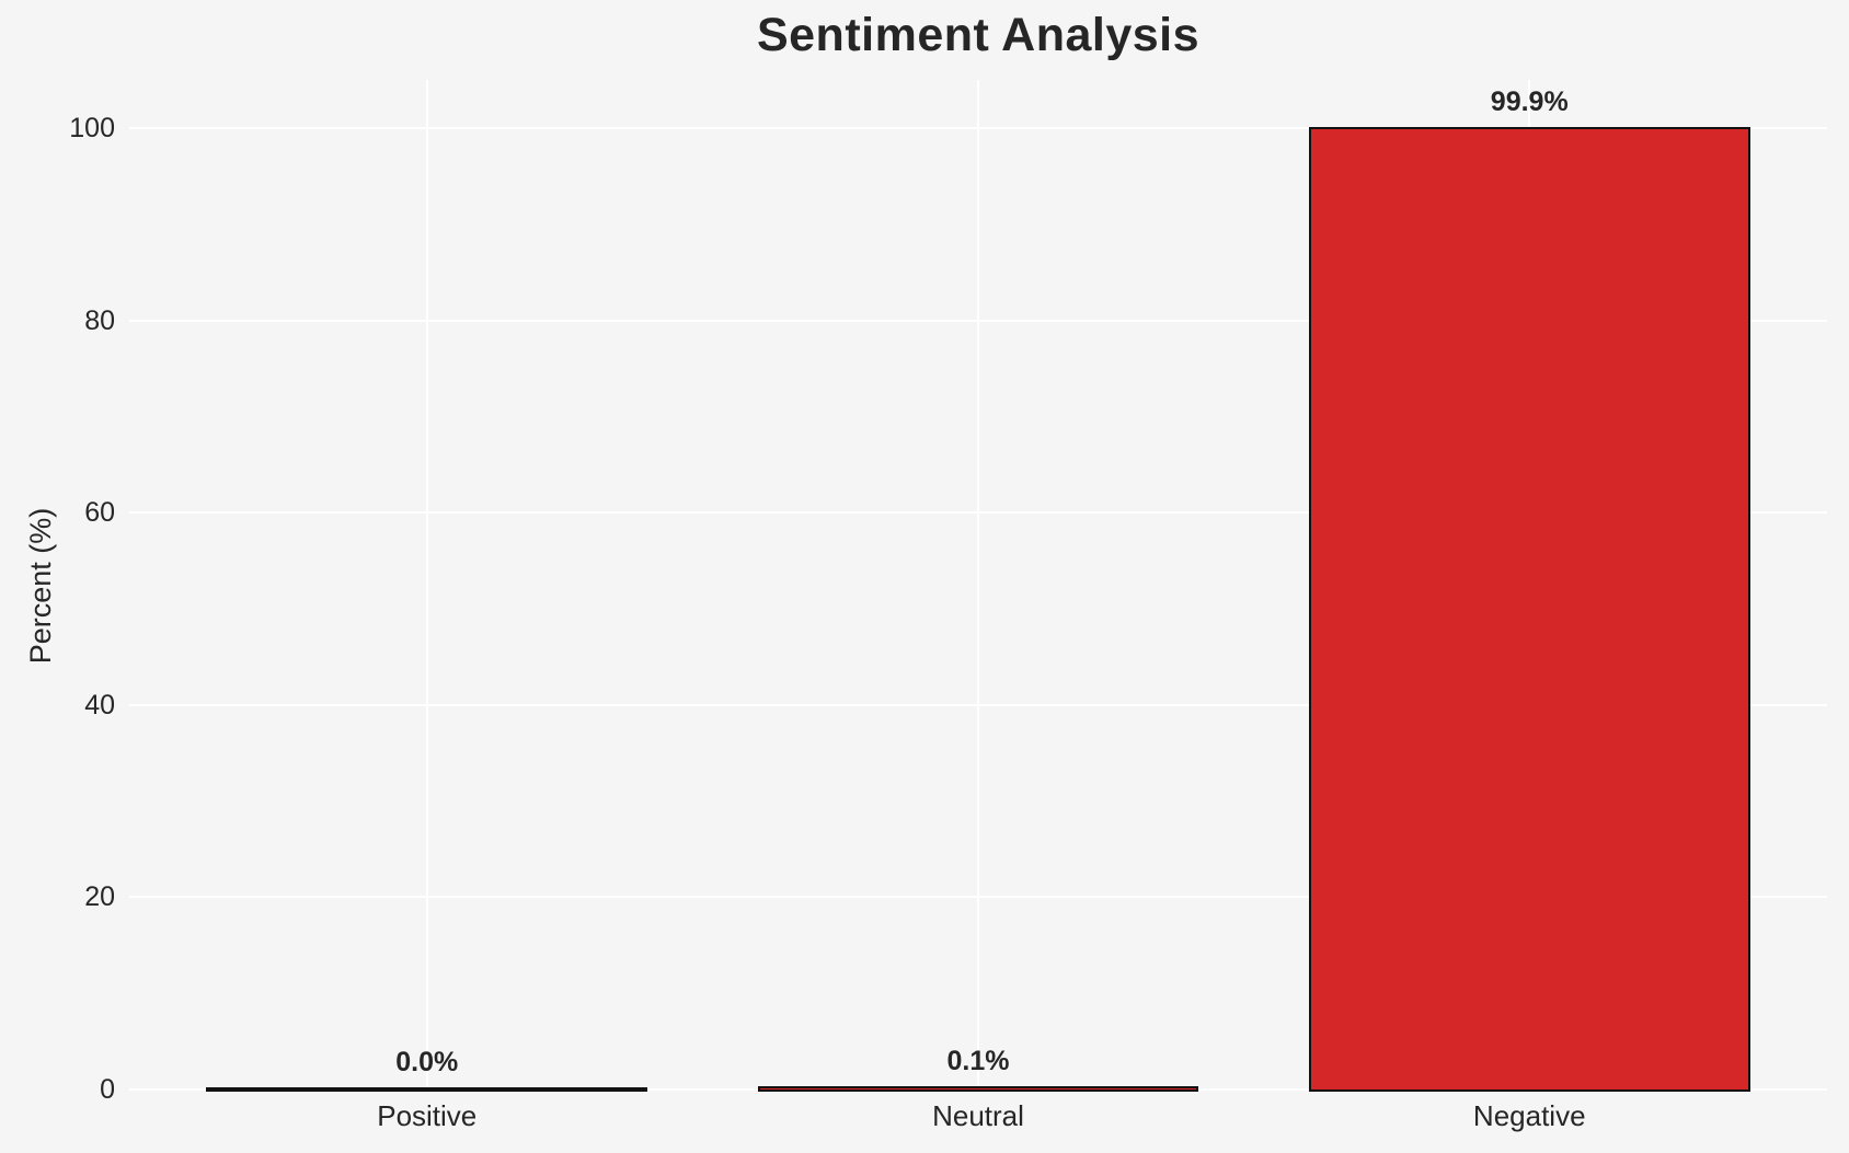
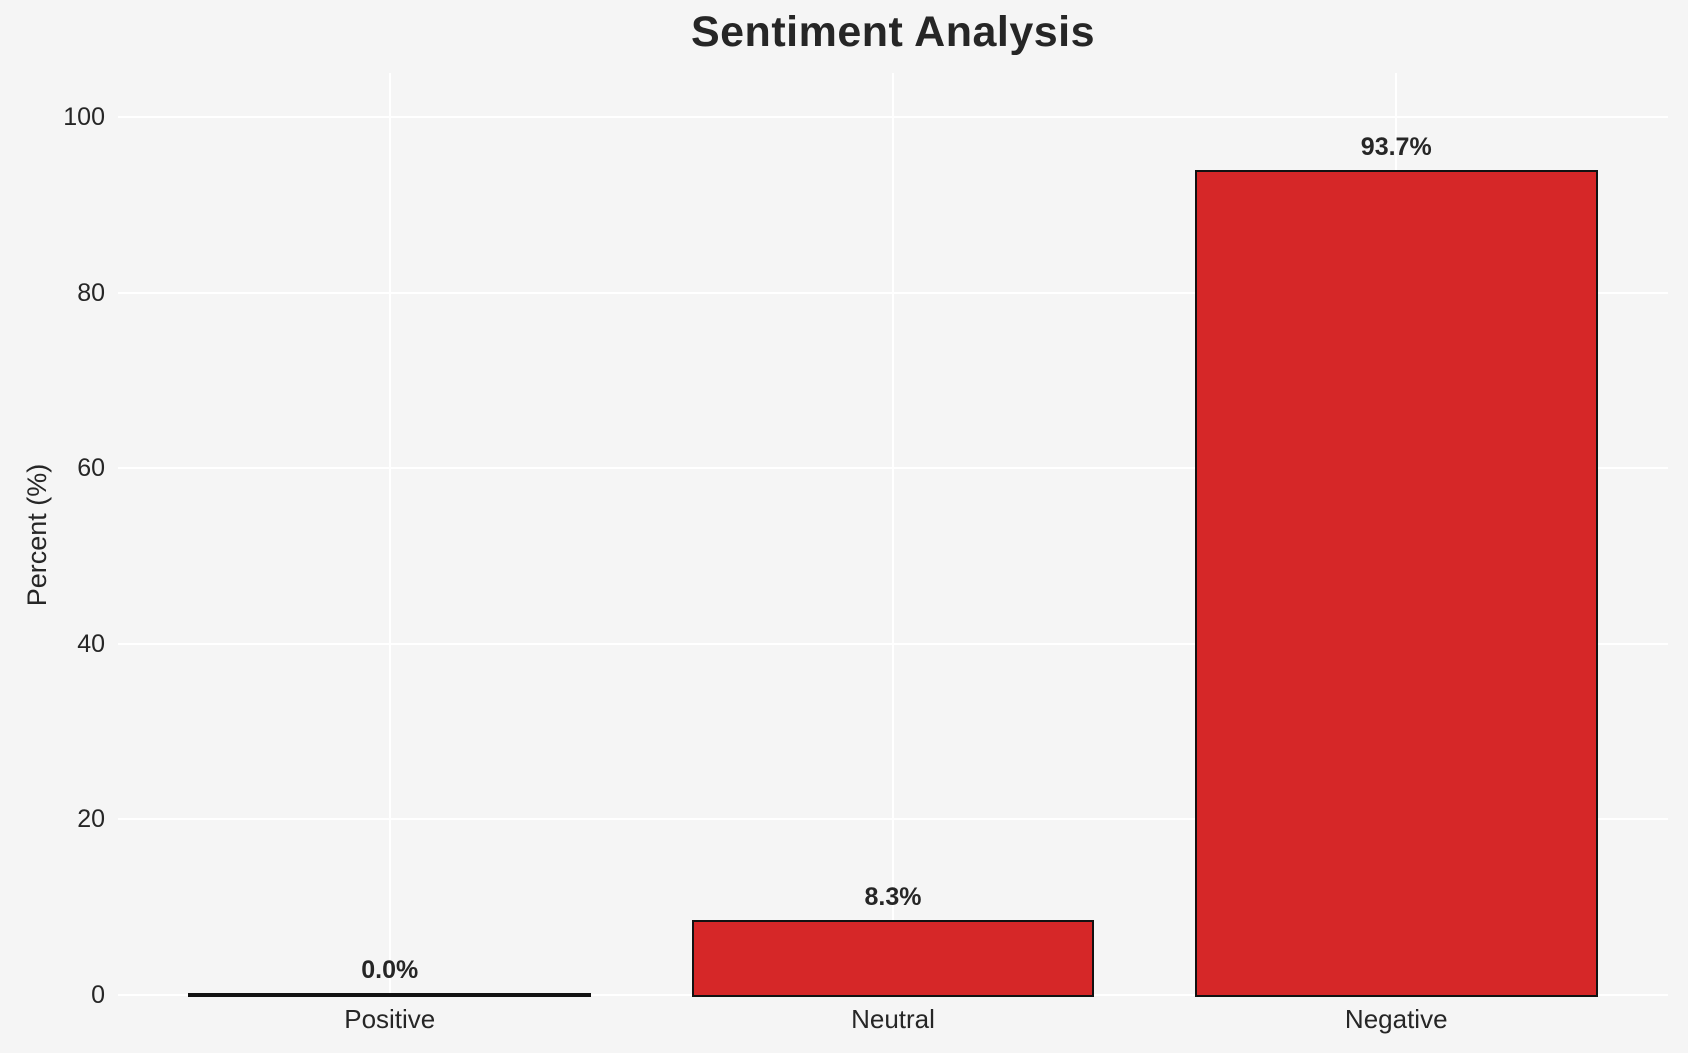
Neutral: 0.1% -> 8.3%
Negative: 99.9% -> 93.7%
